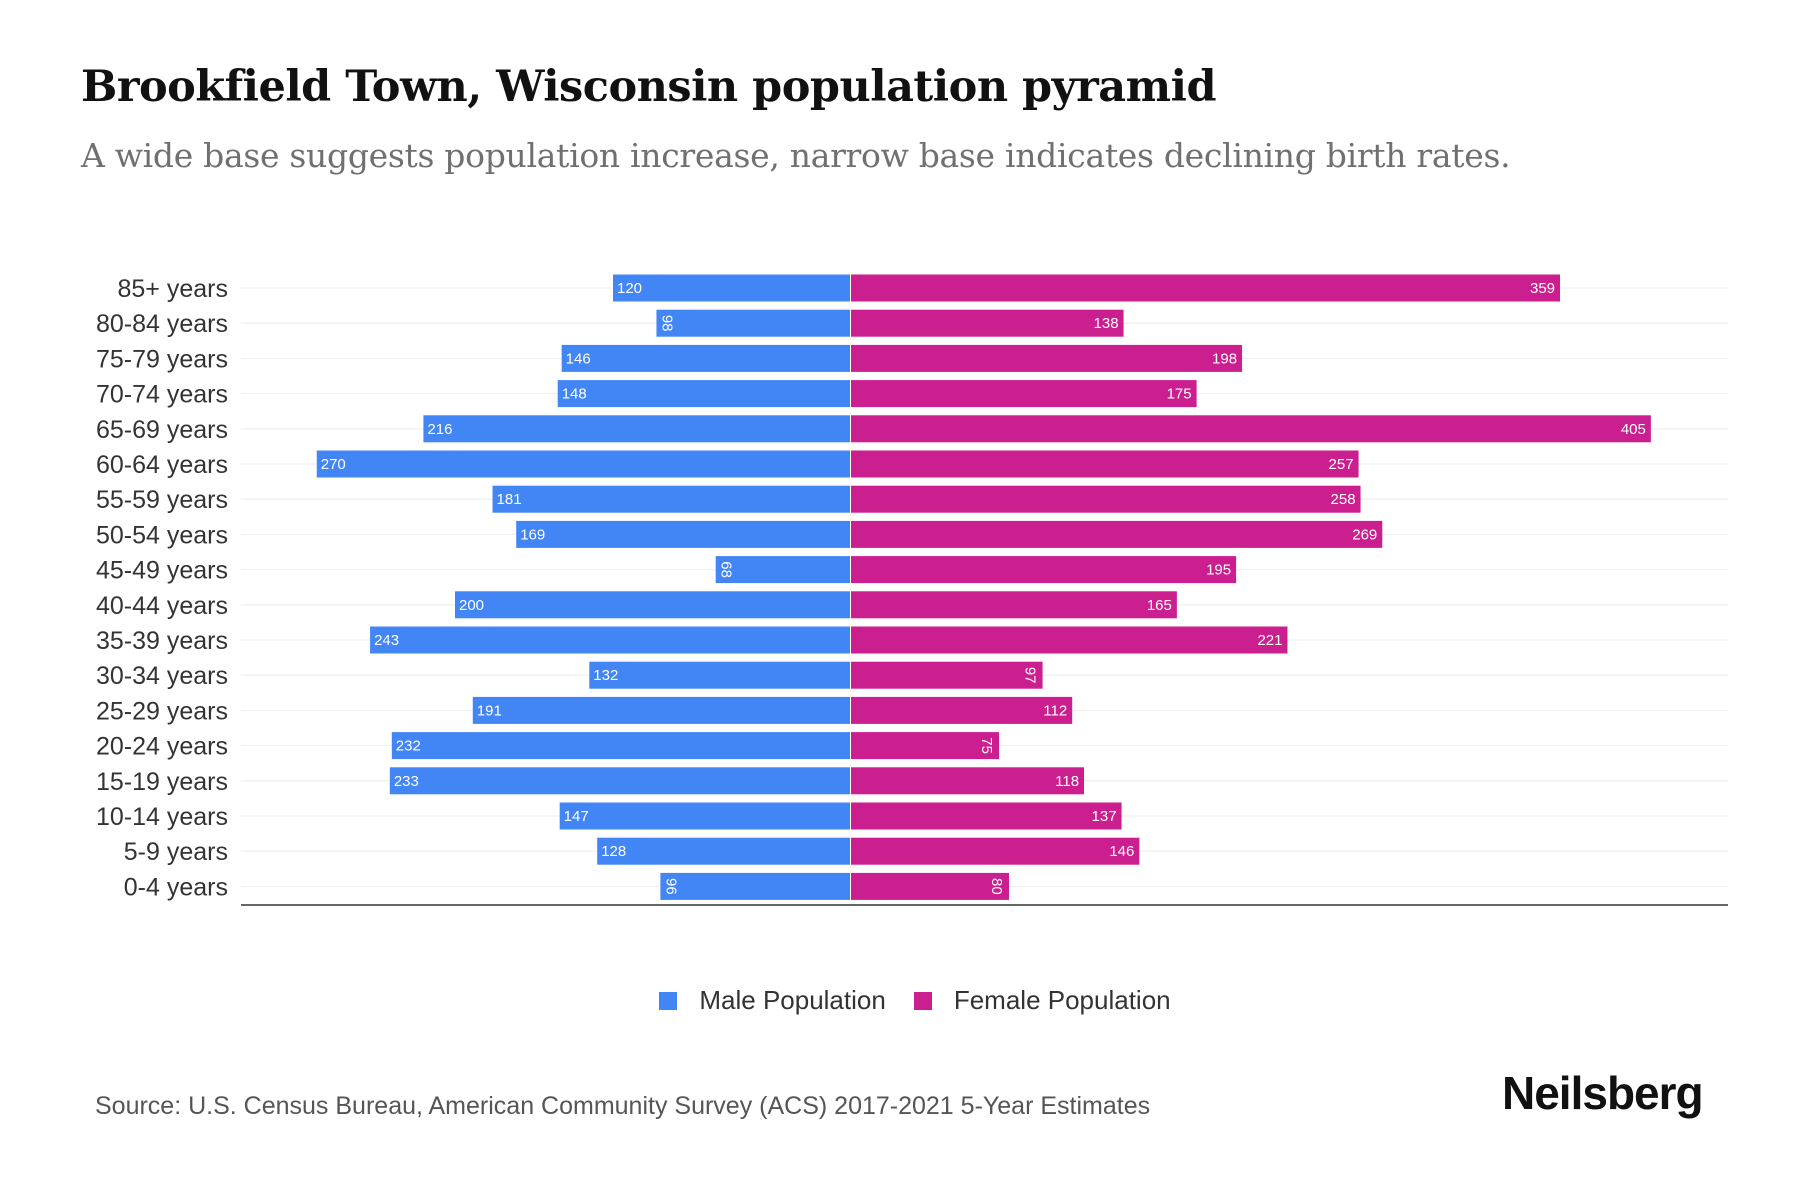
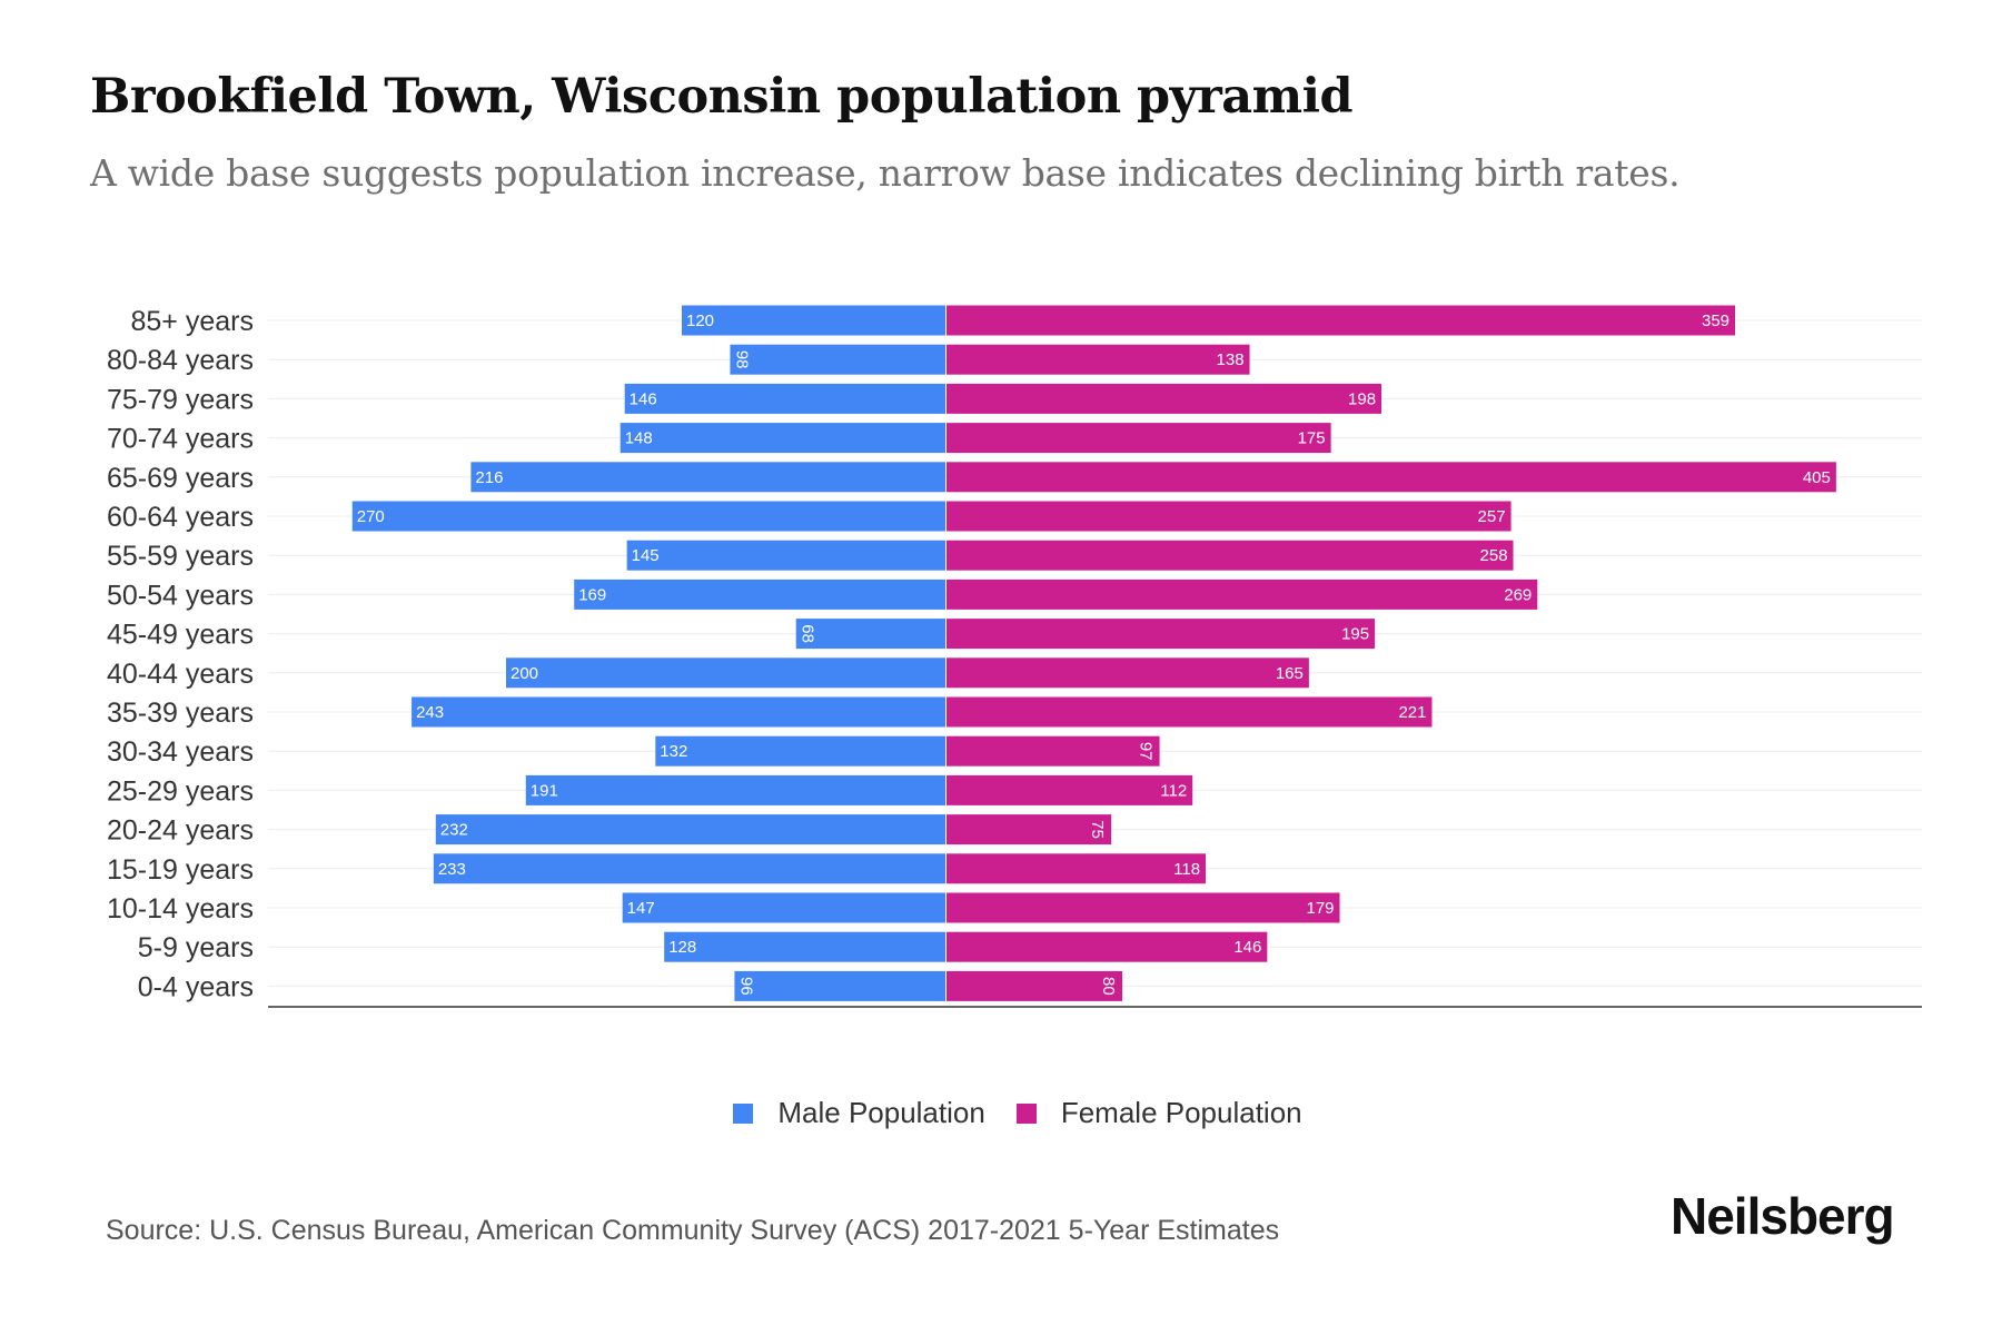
Male Population/55-59 years: 181 -> 145
Female Population/10-14 years: 137 -> 179
